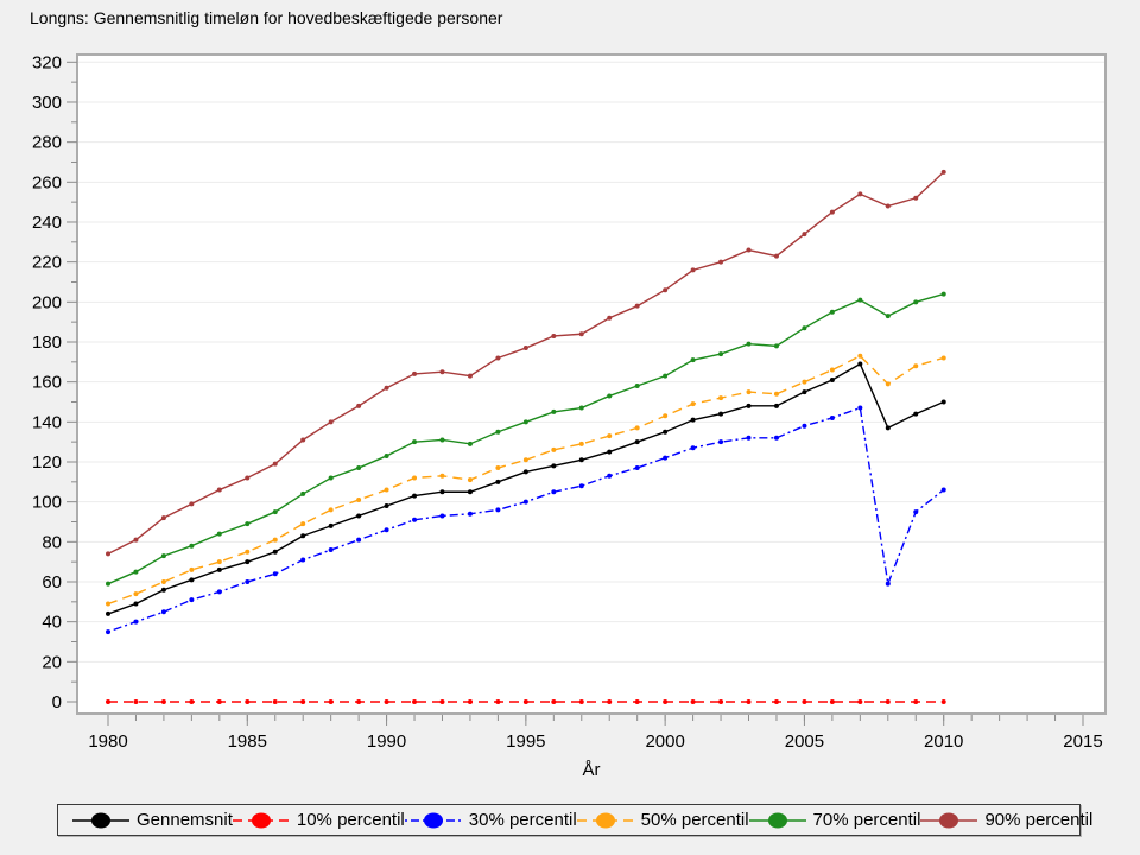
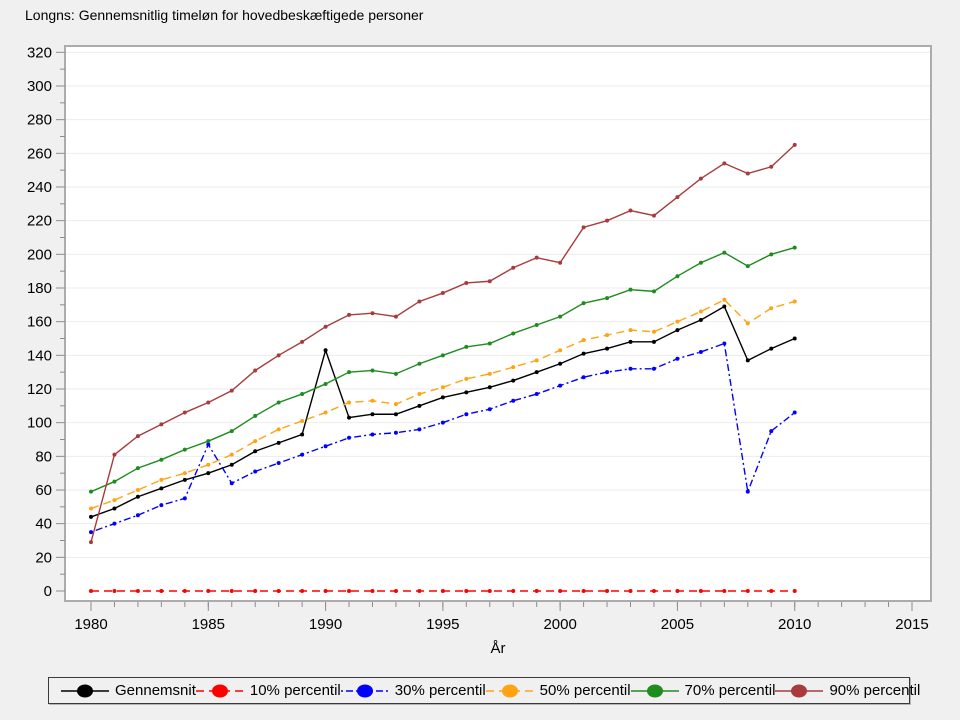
90% percentil/1980: 74 -> 29
30% percentil/1985: 60 -> 87
Gennemsnit/1990: 98 -> 143
90% percentil/2000: 206 -> 195
